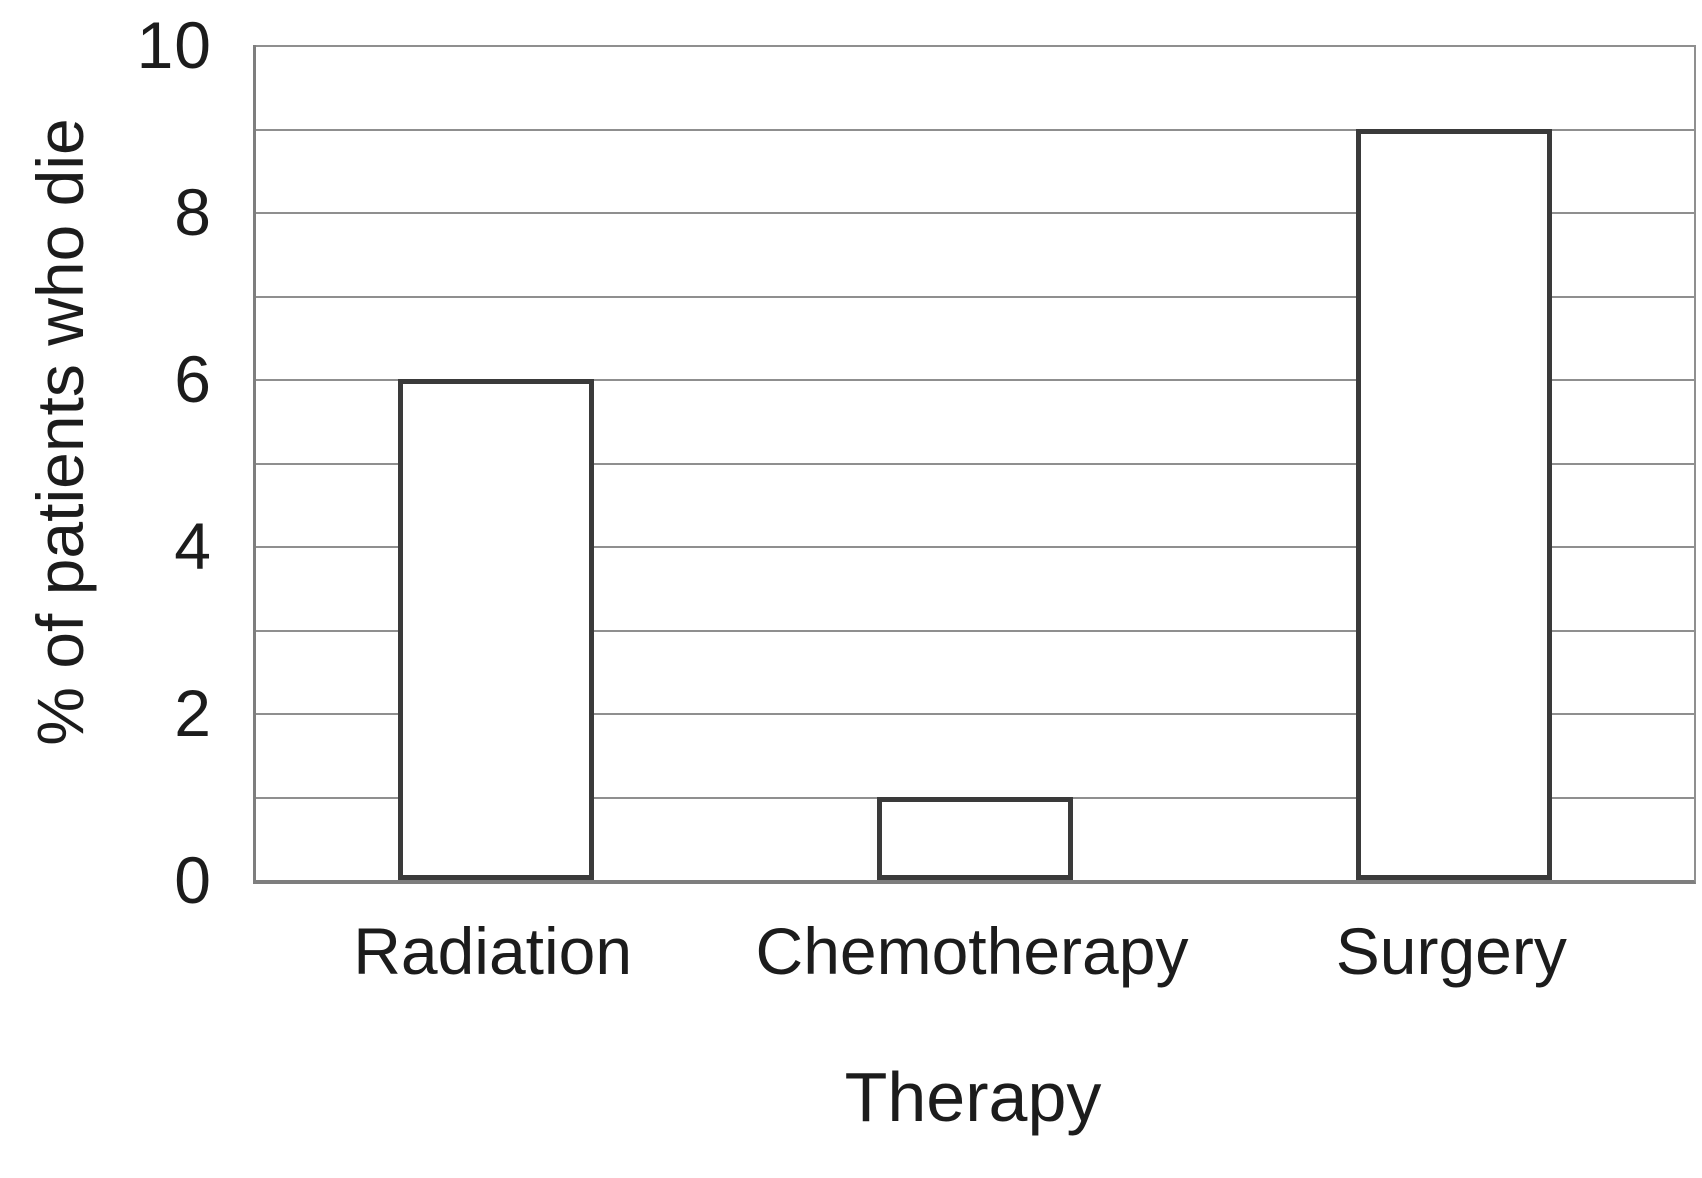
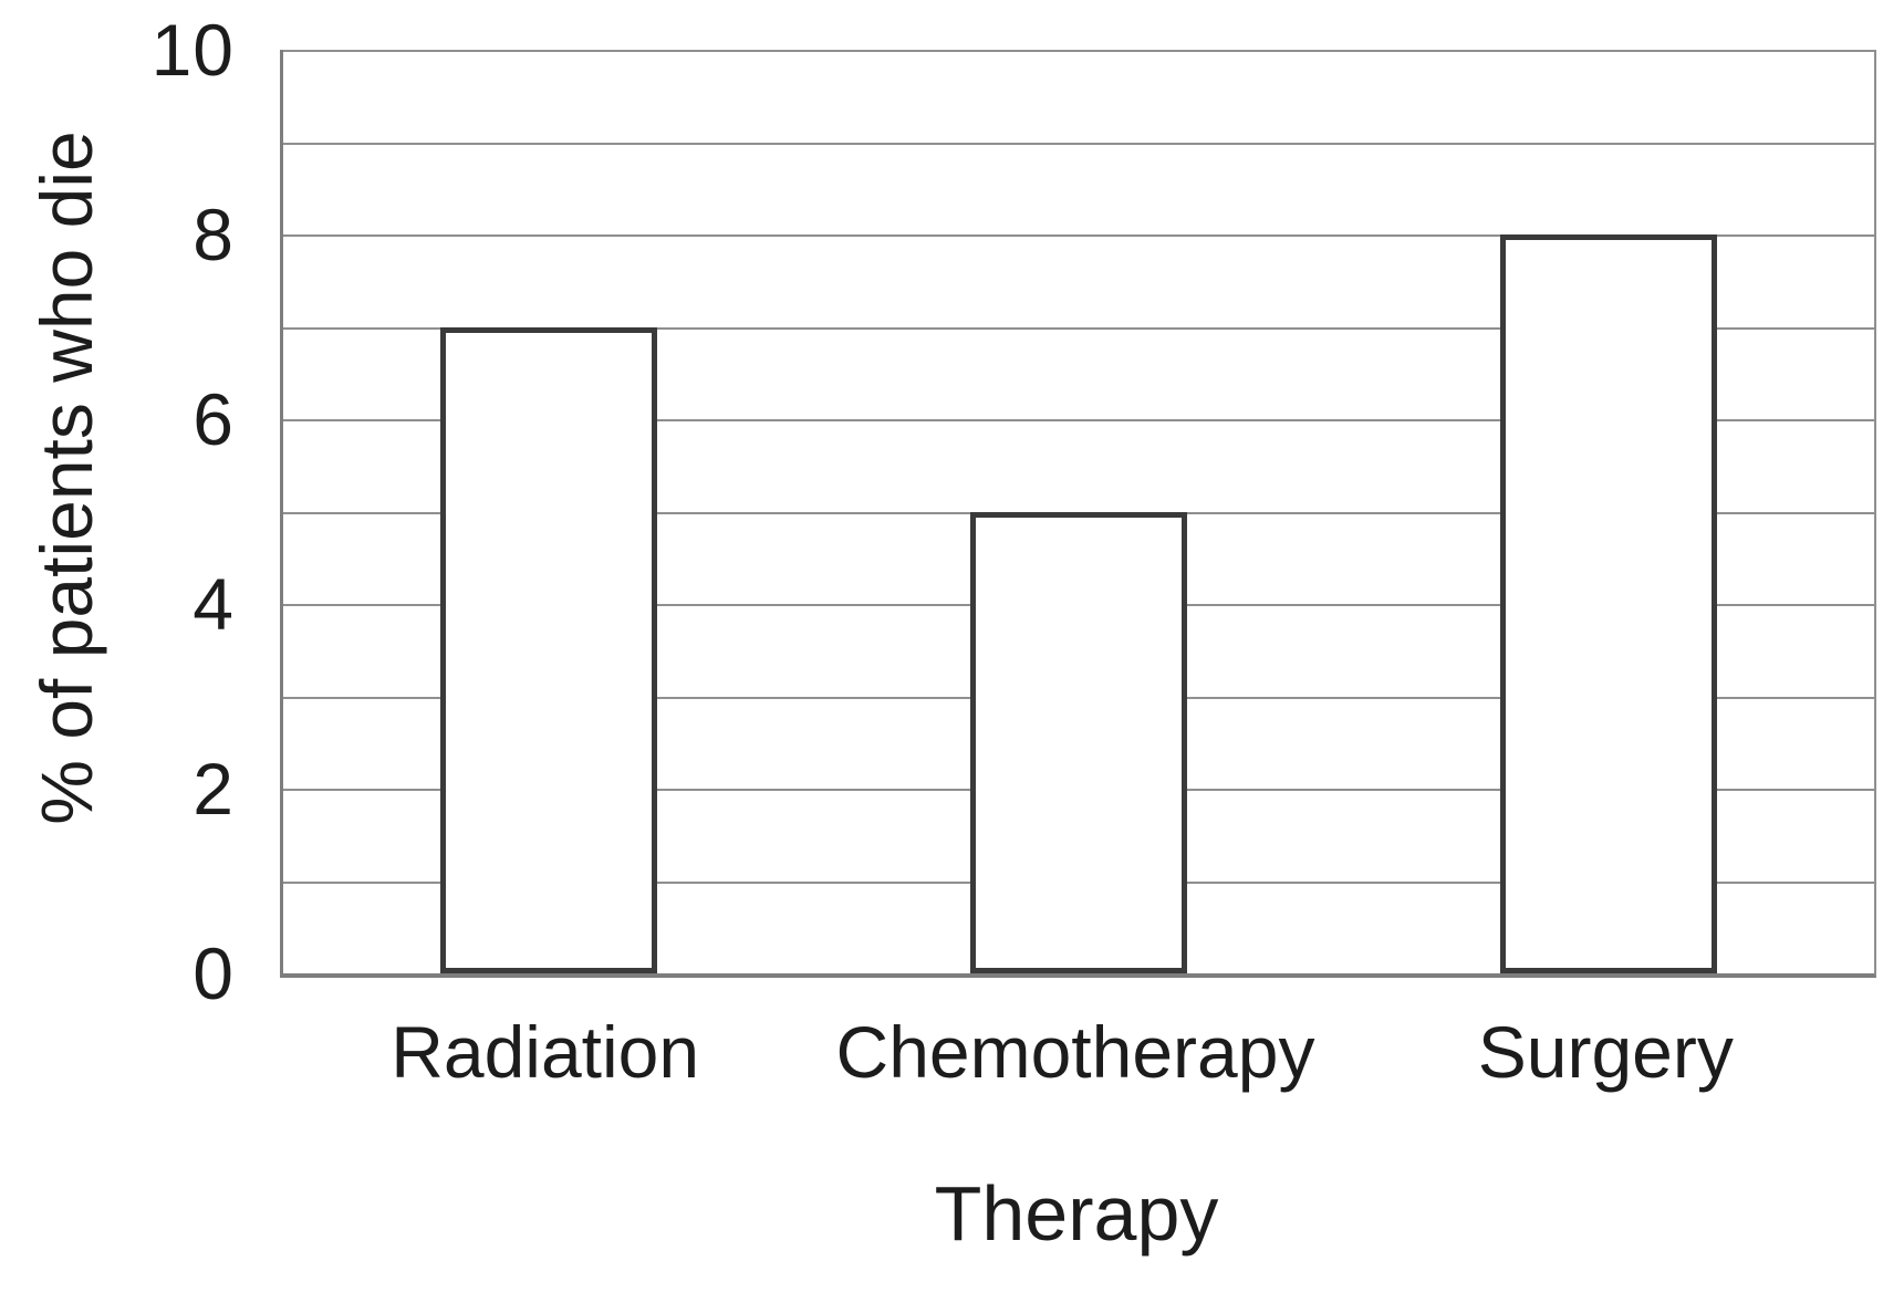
Radiation: 6 -> 7
Chemotherapy: 1 -> 5
Surgery: 9 -> 8
